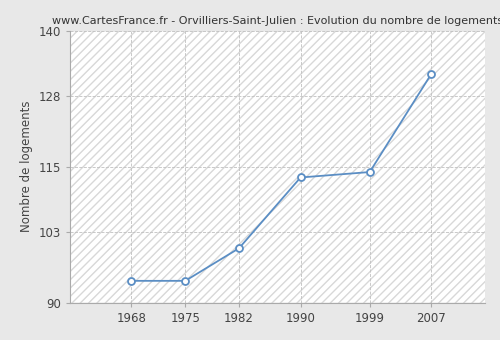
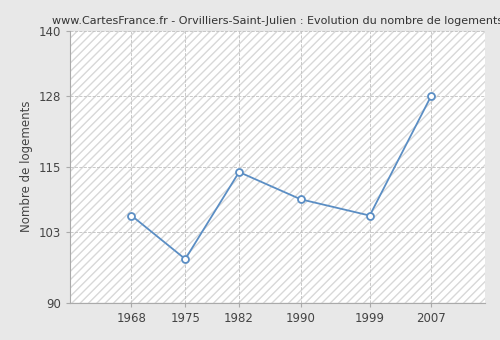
1968: 94 -> 106
1975: 94 -> 98
1982: 100 -> 114
1990: 113 -> 109
1999: 114 -> 106
2007: 132 -> 128
